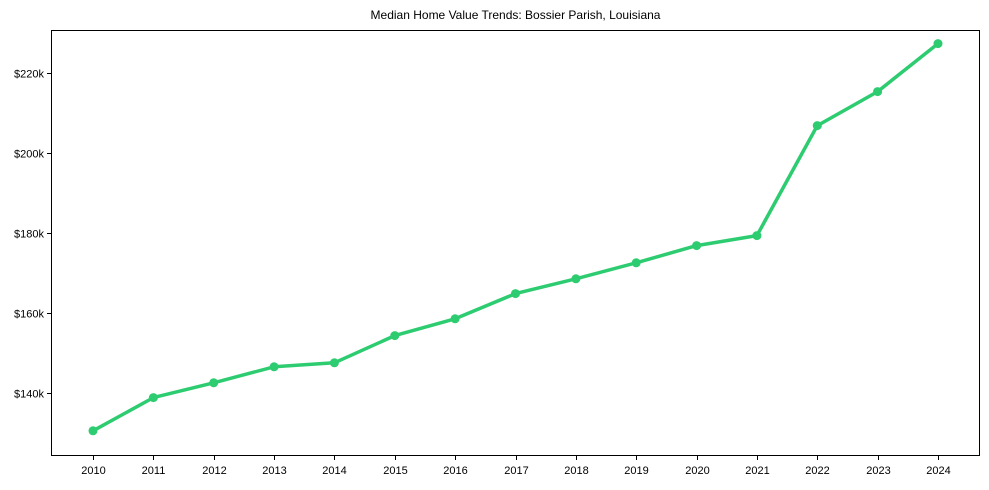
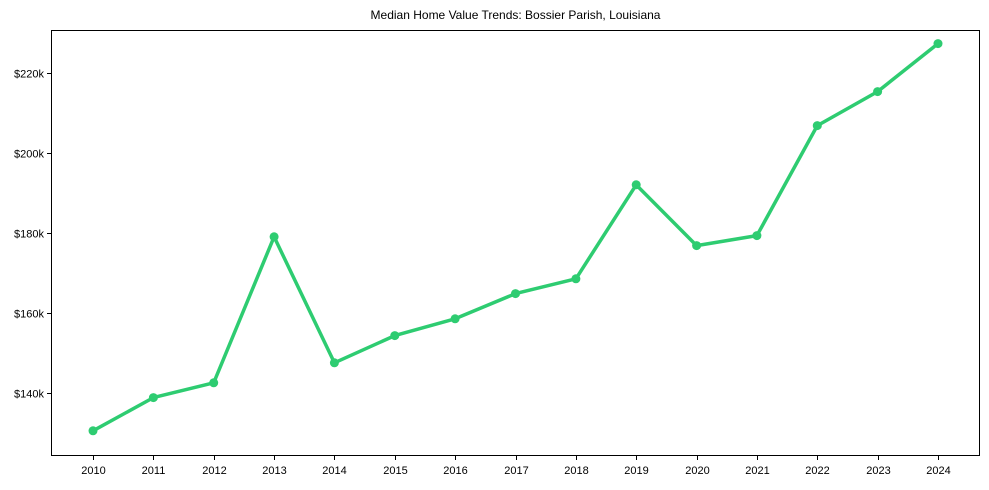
2013: $146k -> $179k
2019: $172k -> $192k
